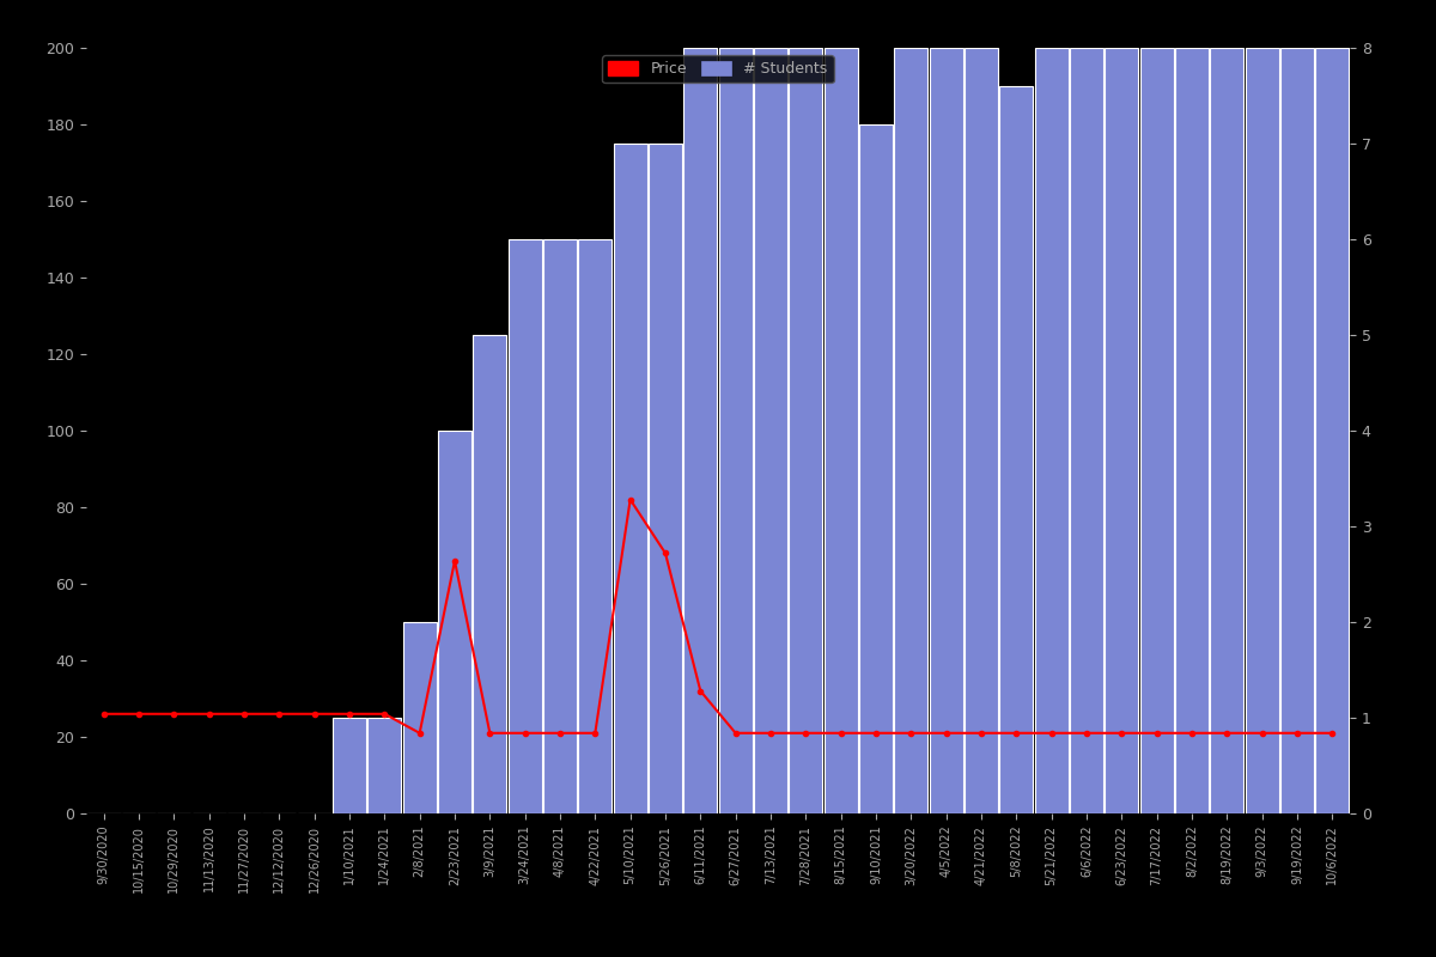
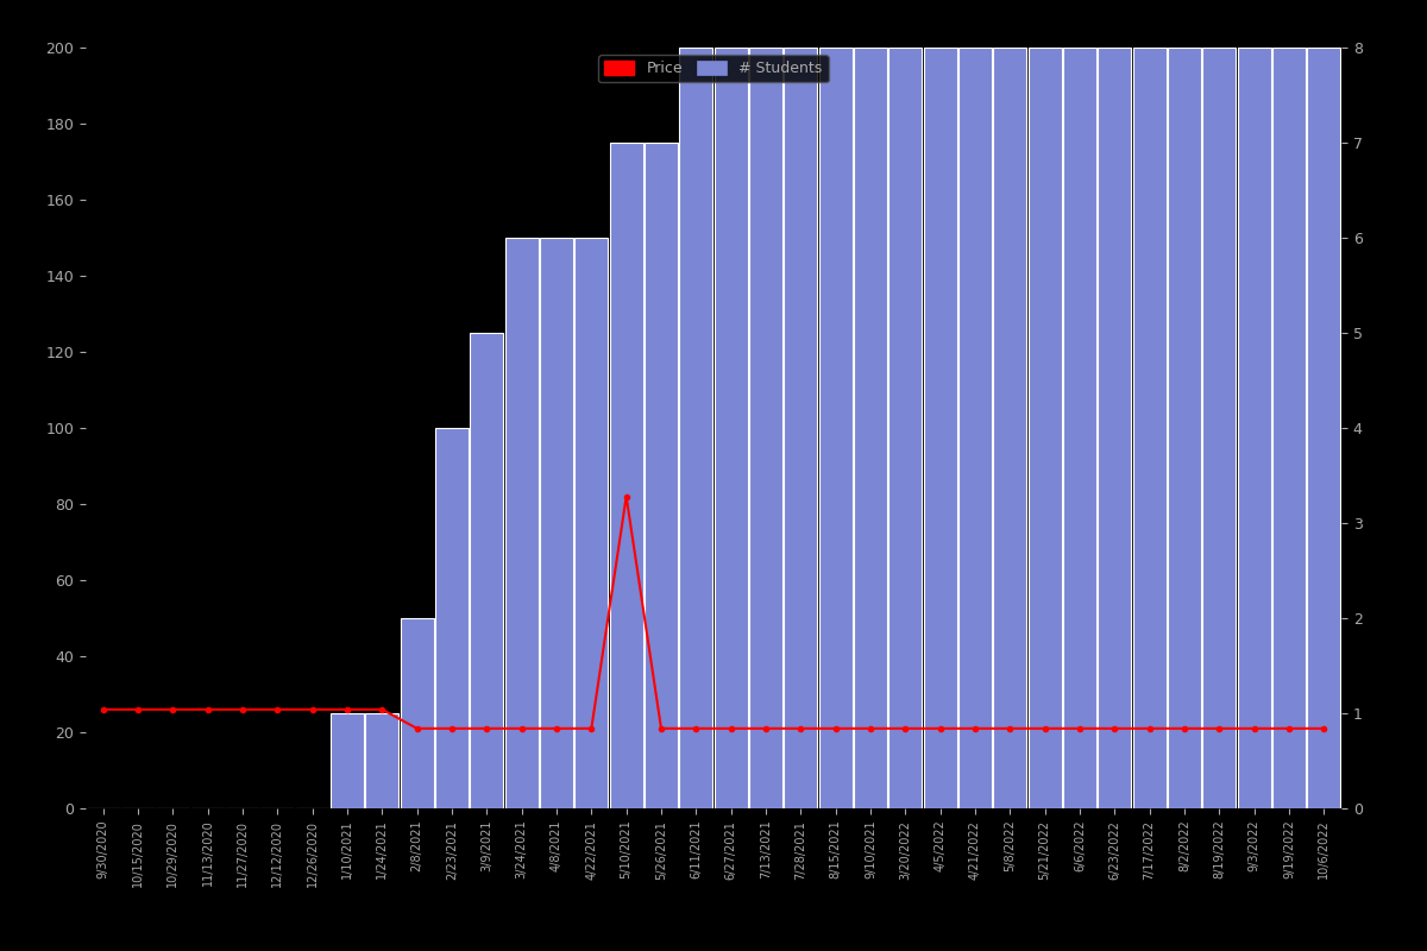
Price/2/23/2021: 66 -> 21
Price/5/26/2021: 68 -> 21
Price/6/11/2021: 32 -> 21
# Students/9/10/2021: 180 -> 200
# Students/5/8/2022: 190 -> 200
